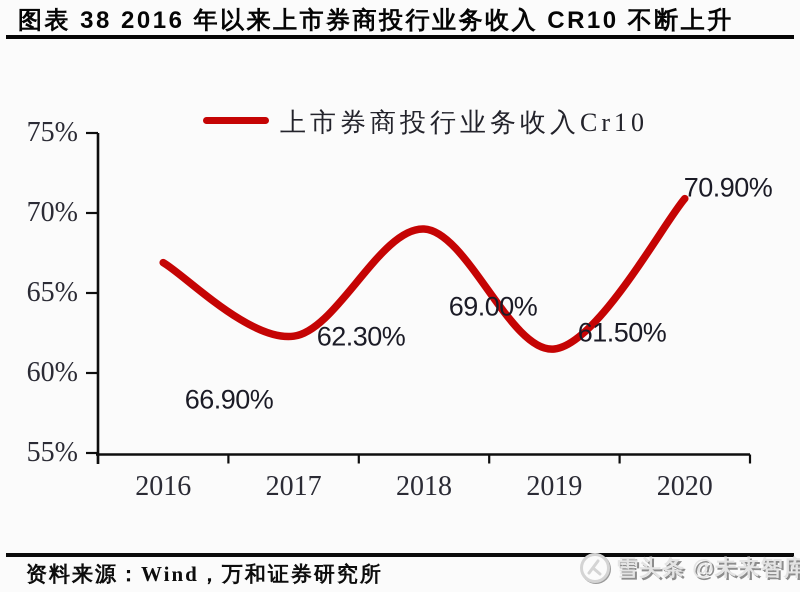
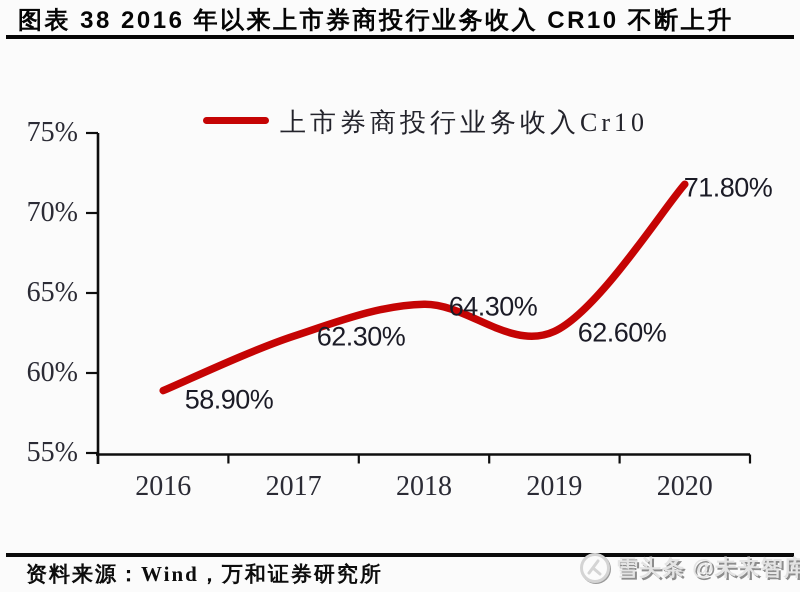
2016: 66.90% -> 58.90%
2018: 69.00% -> 64.30%
2019: 61.50% -> 62.60%
2020: 70.90% -> 71.80%
